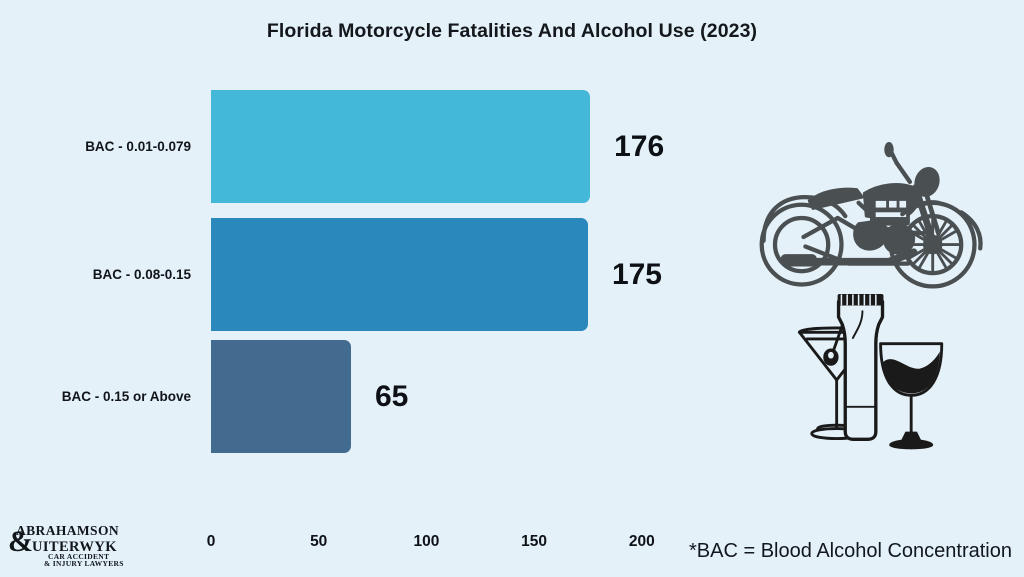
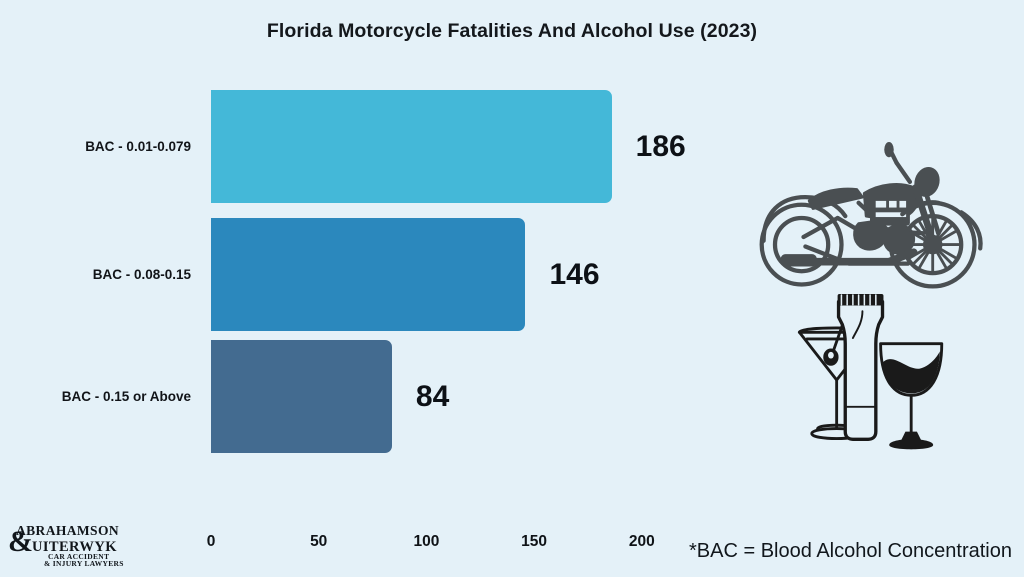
BAC - 0.01-0.079: 176 -> 186
BAC - 0.08-0.15: 175 -> 146
BAC - 0.15 or Above: 65 -> 84
